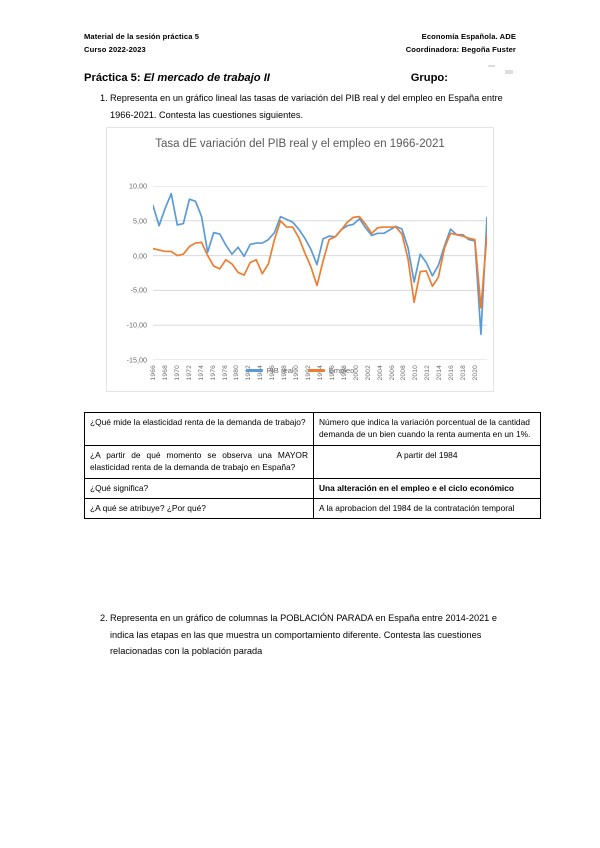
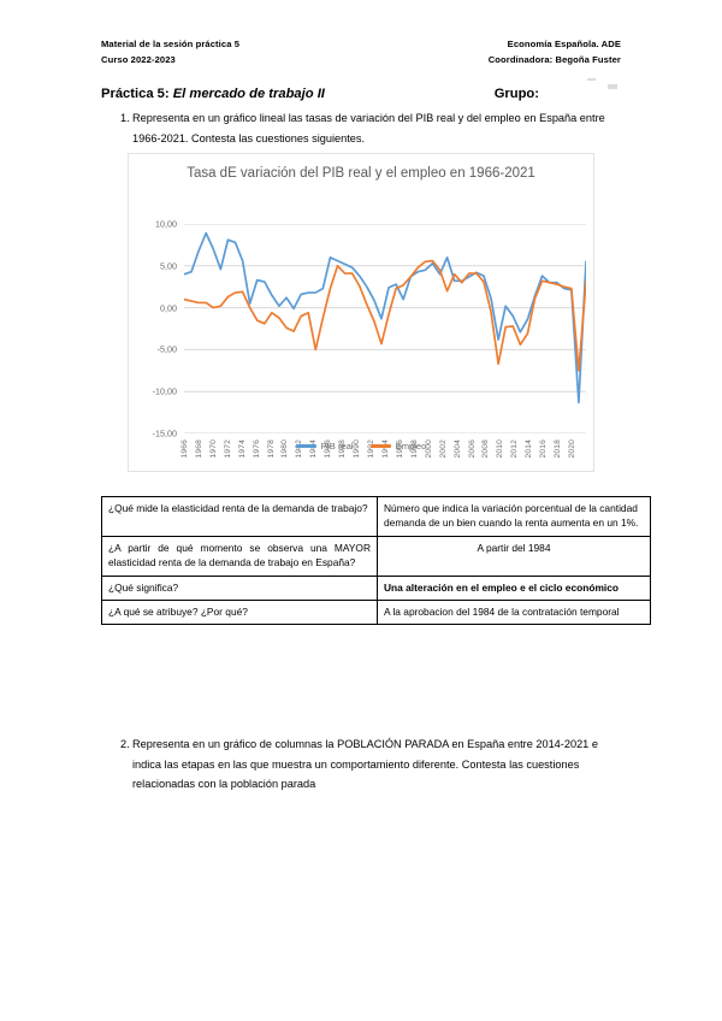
PIB real/1966: 7 -> 4
PIB real/1970: 4 -> 7
Empleo/1984: -3 -> -5
PIB real/1986: 3 -> 6
PIB real/1996: 3 -> 1
PIB real/2002: 3 -> 6
Empleo/2002: 3 -> 2
Empleo/2004: 4 -> 3
